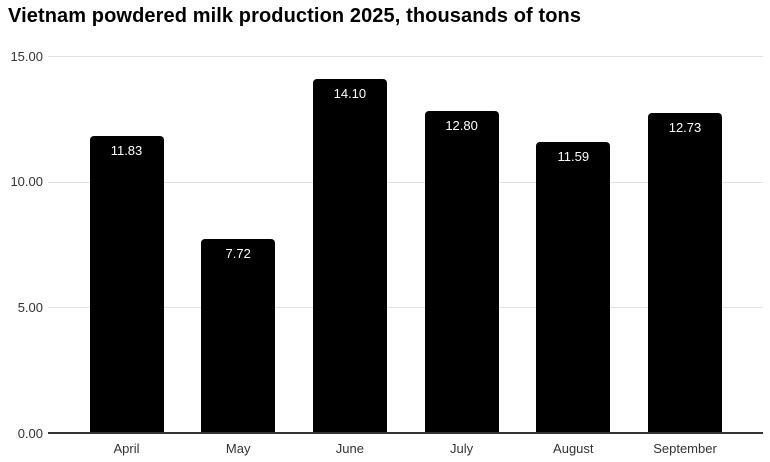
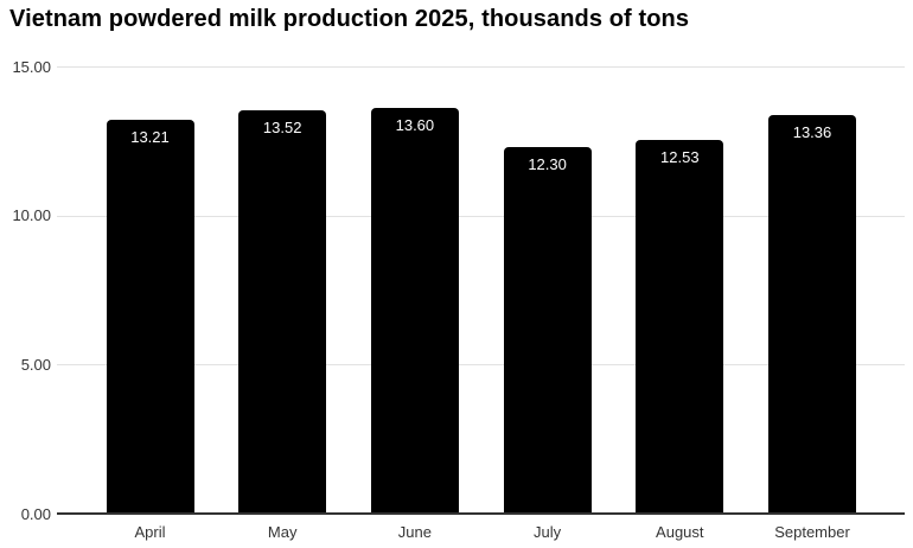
April: 11.83 -> 13.21
May: 7.72 -> 13.52
June: 14.10 -> 13.60
July: 12.80 -> 12.30
August: 11.59 -> 12.53
September: 12.73 -> 13.36
